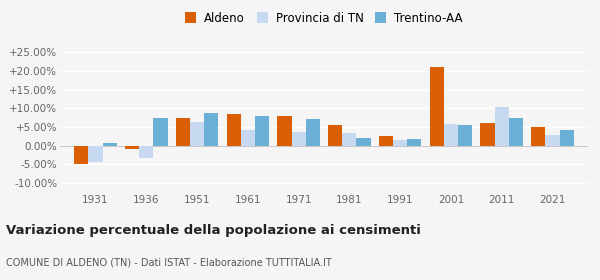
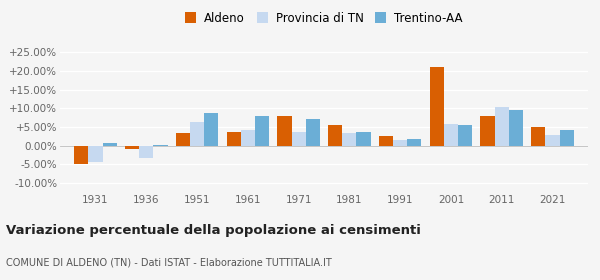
Trentino-AA/1936: 7.5% -> 0.2%
Aldeno/1951: 7.5% -> 3.5%
Aldeno/1961: 8.5% -> 3.7%
Trentino-AA/1981: 2.0% -> 3.7%
Aldeno/2011: 6.0% -> 7.8%
Trentino-AA/2011: 7.5% -> 9.5%
